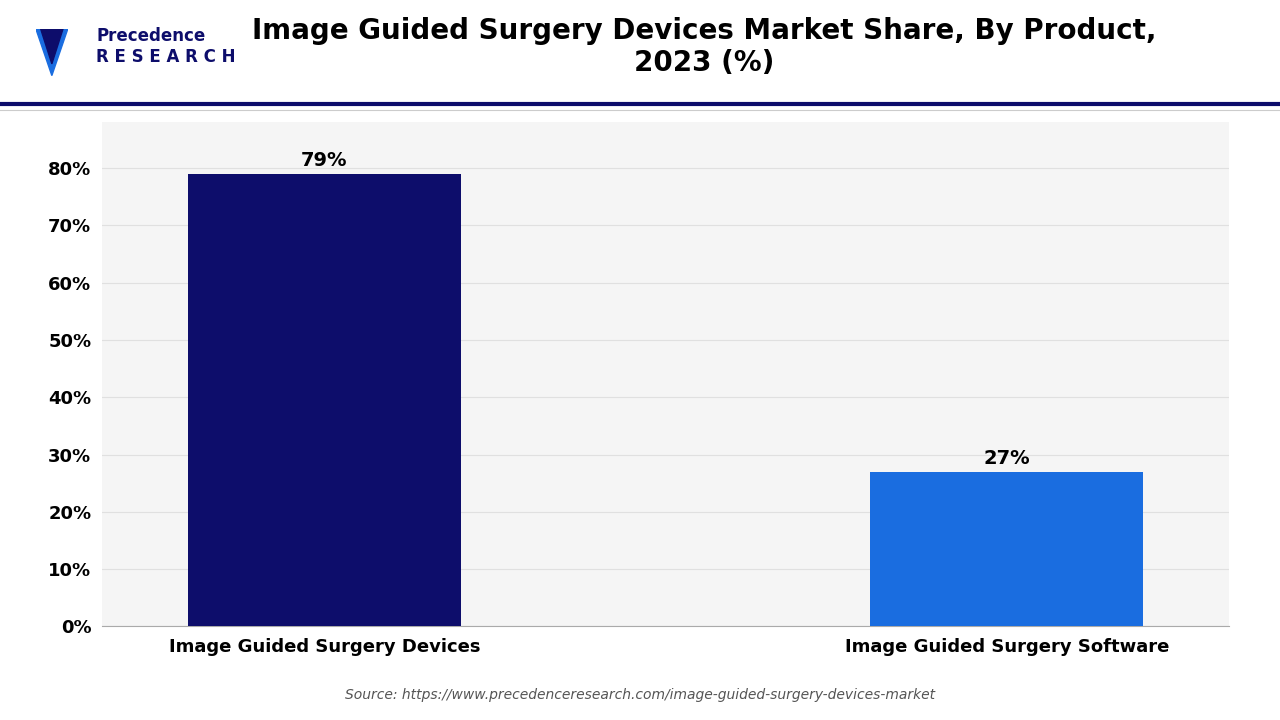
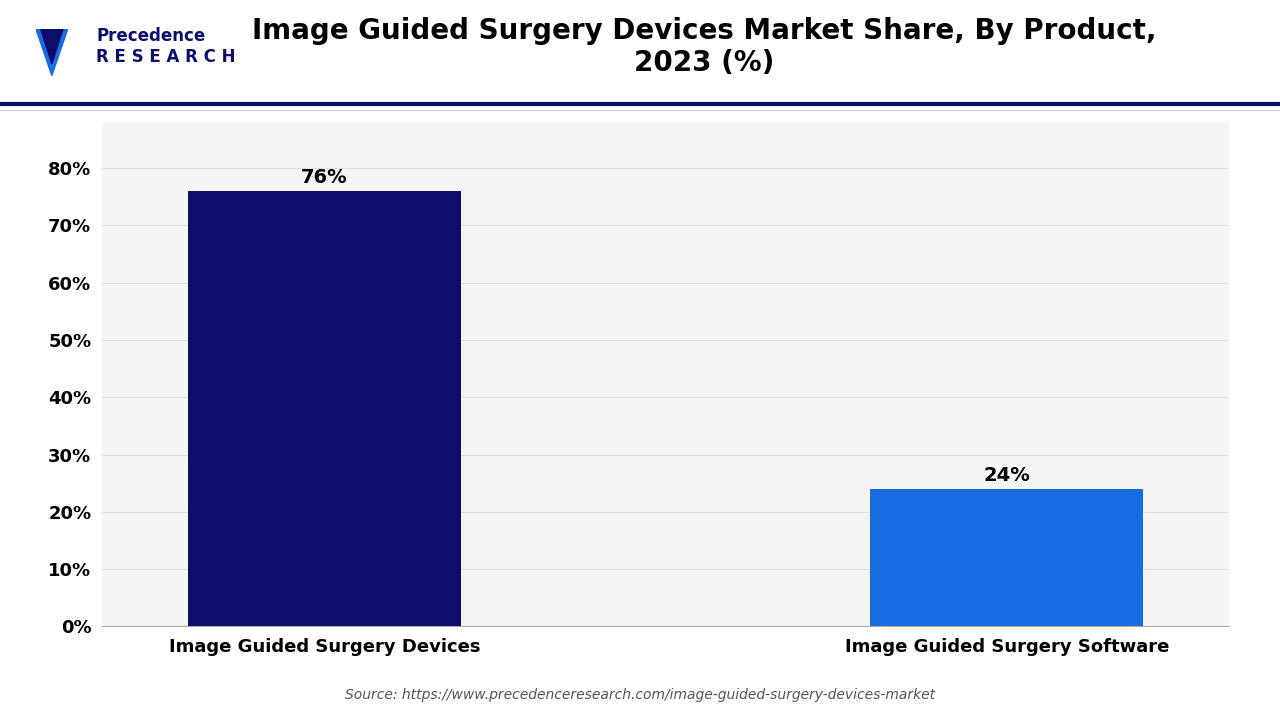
Image Guided Surgery Devices: 79% -> 76%
Image Guided Surgery Software: 27% -> 24%
